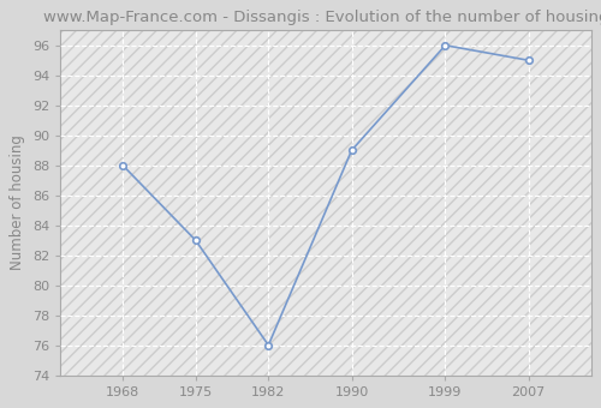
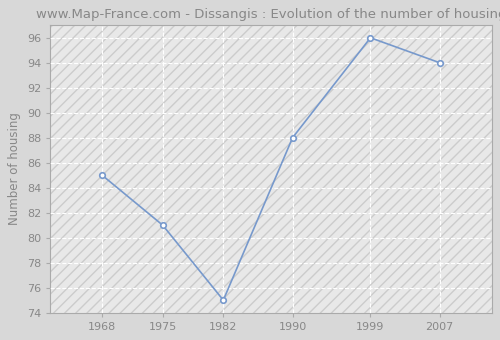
1968: 88 -> 85
1975: 83 -> 81
1982: 76 -> 75
1990: 89 -> 88
2007: 95 -> 94
